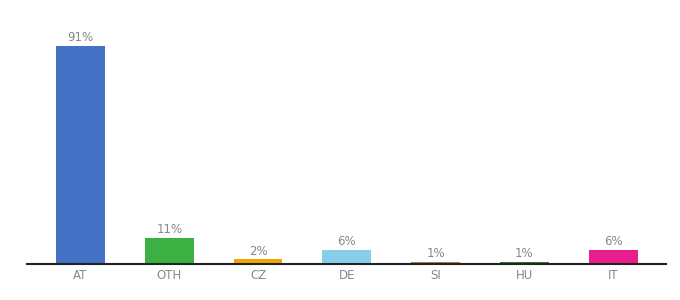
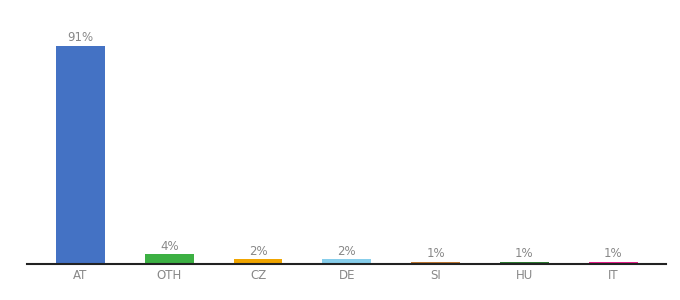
OTH: 11% -> 4%
DE: 6% -> 2%
IT: 6% -> 1%
